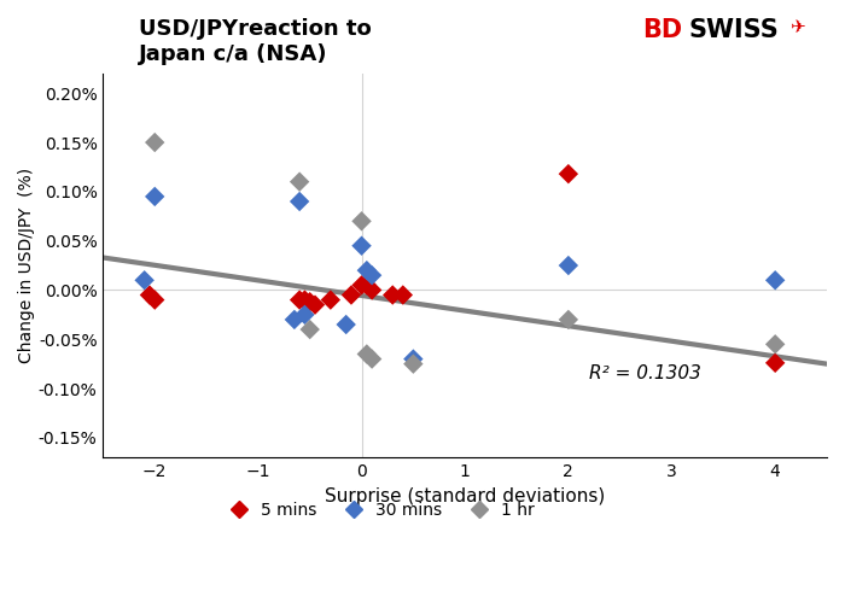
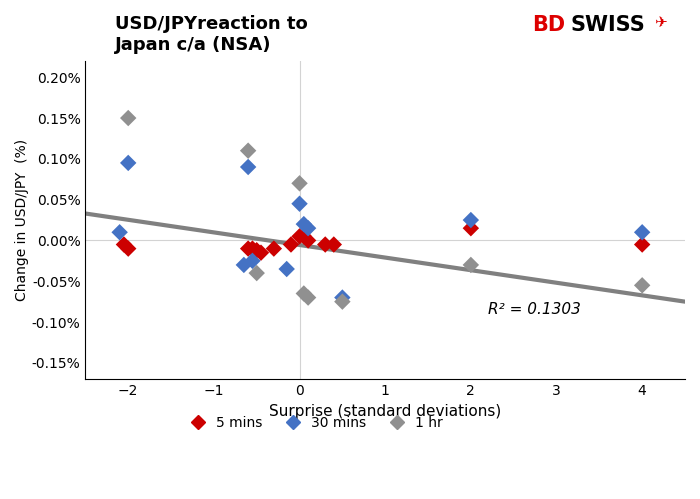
5 mins/2: 0.118% -> 0.015%
5 mins/4: -0.074% -> -0.005%
